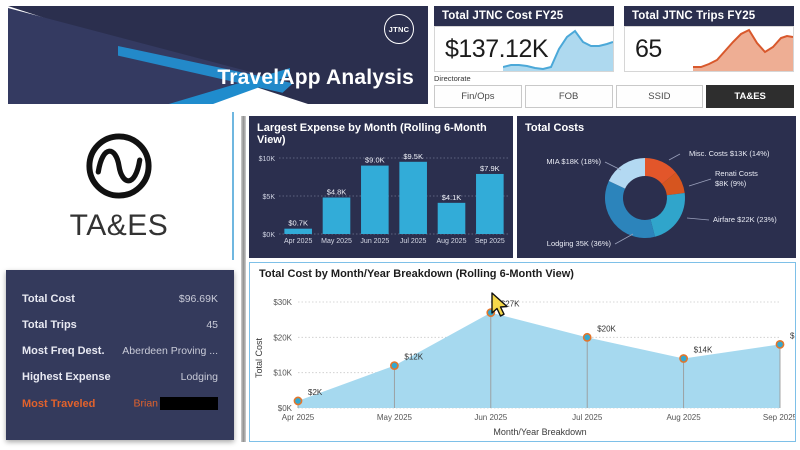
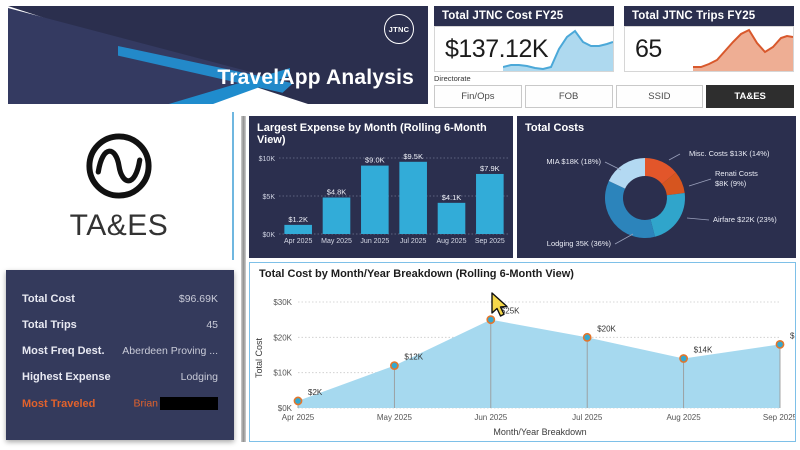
Largest Expense by Month (Rolling 6-Month View)/Apr 2025: $0.7K -> $1.2K
Total Cost by Month/Year Breakdown (Rolling 6-Month View)/Jun 2025: $27K -> $25K
